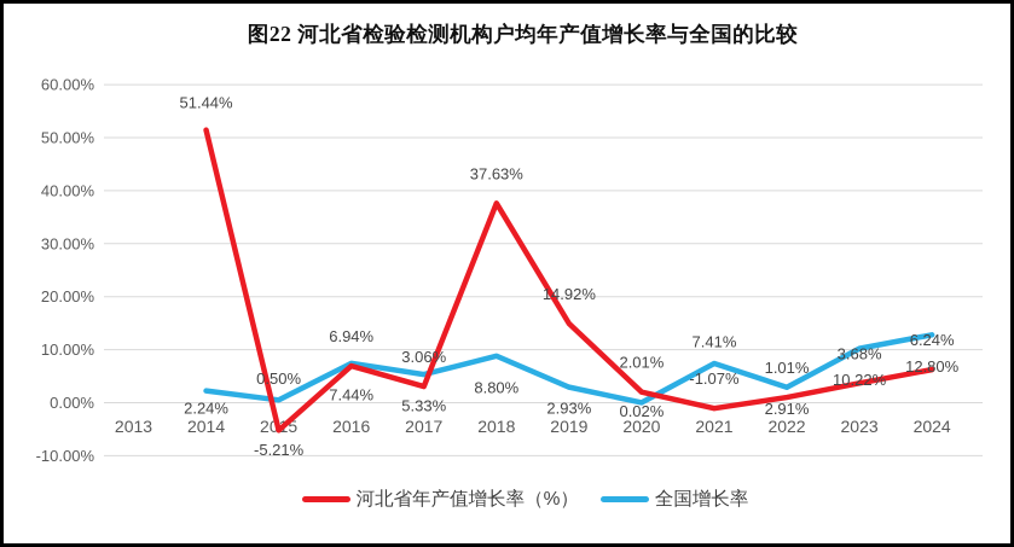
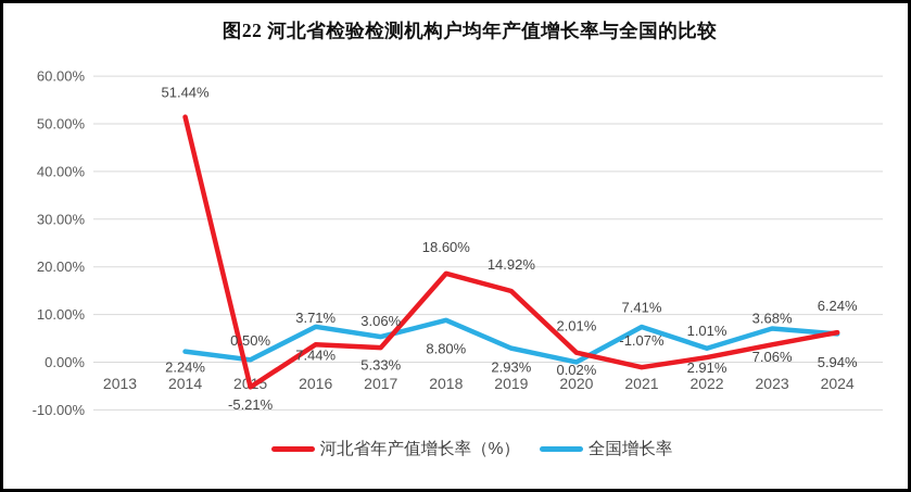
河北省年产值增长率（%）/2016: 6.94% -> 3.71%
河北省年产值增长率（%）/2018: 37.63% -> 18.60%
全国增长率/2023: 10.22% -> 7.06%
全国增长率/2024: 12.80% -> 5.94%
